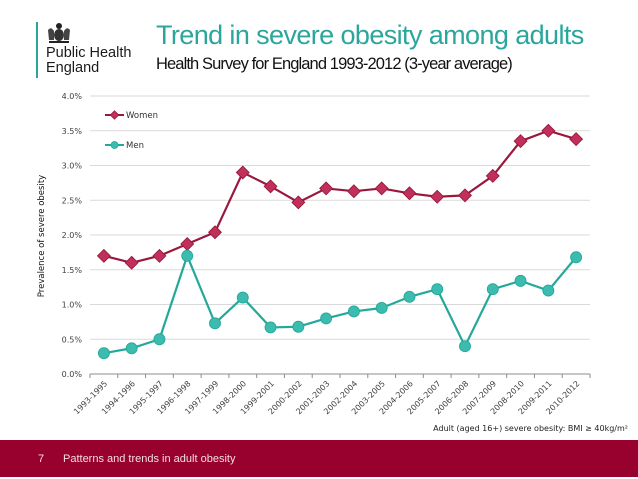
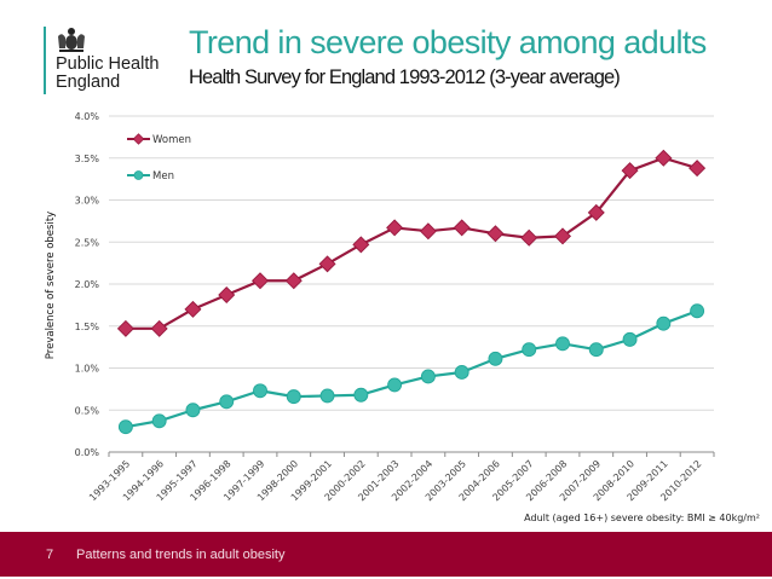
Women/1993-1995: 1.7% -> 1.5%
Women/1994-1996: 1.6% -> 1.5%
Men/1996-1998: 1.7% -> 0.6%
Women/1998-2000: 2.9% -> 2.0%
Men/1998-2000: 1.1% -> 0.7%
Women/1999-2001: 2.7% -> 2.2%
Men/2006-2008: 0.4% -> 1.3%
Men/2009-2011: 1.2% -> 1.5%
